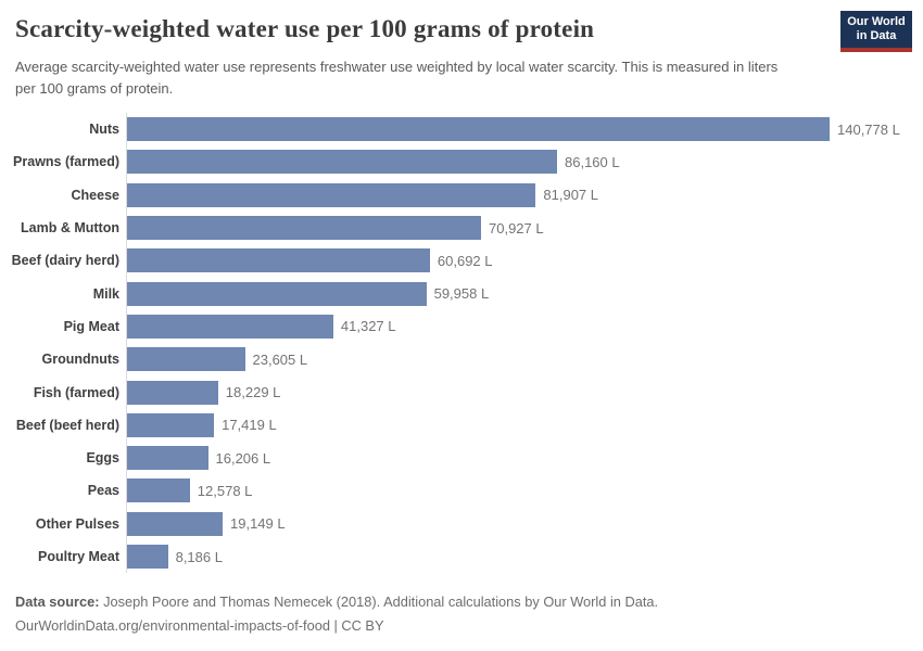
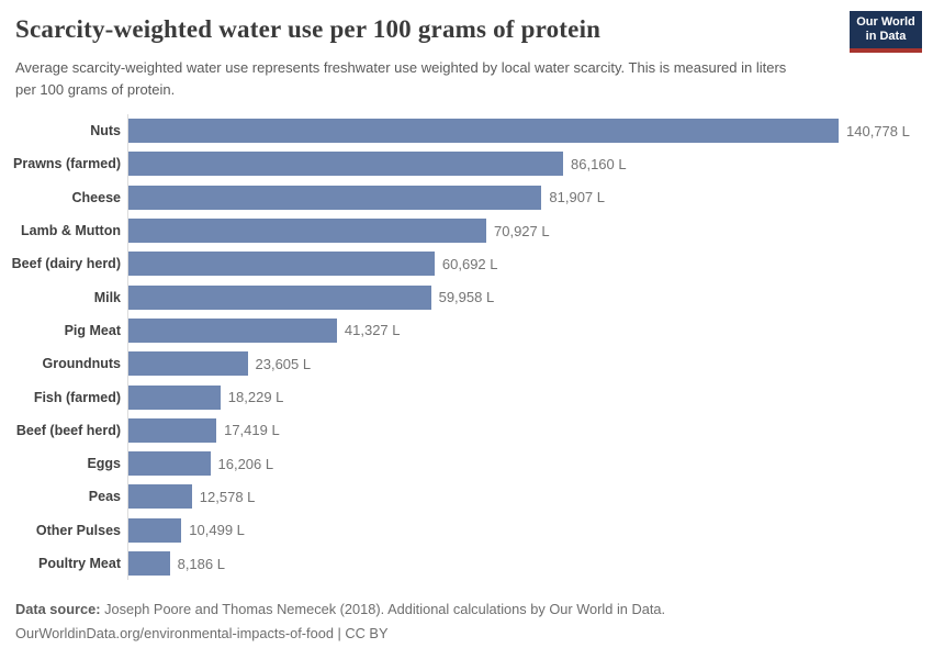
Other Pulses: 19,149 -> 10,499
